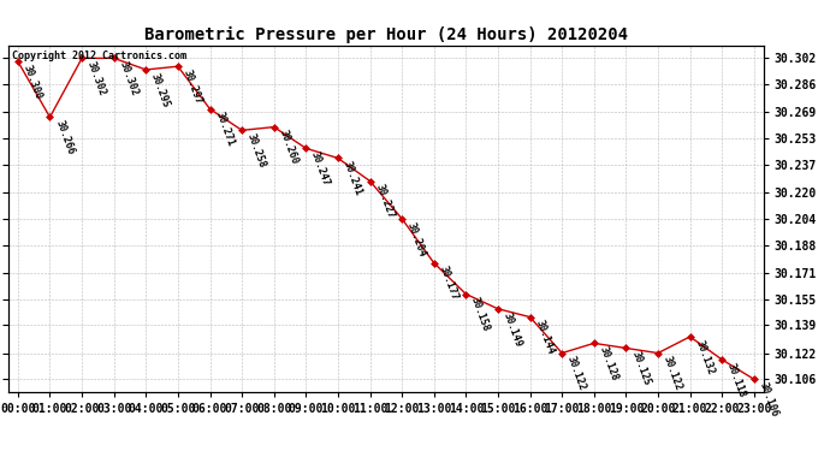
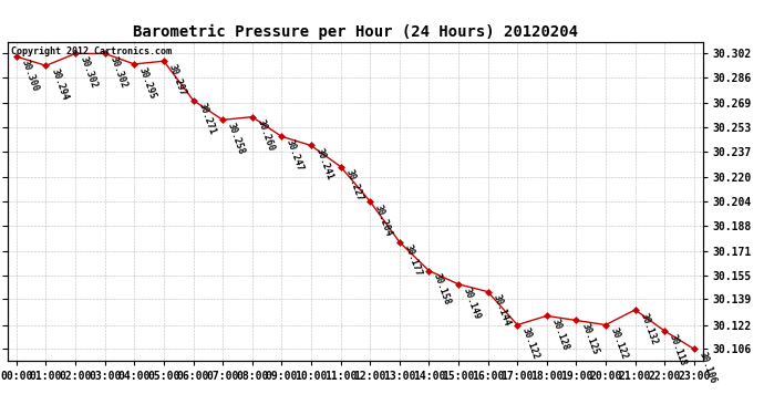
01:00: 30.266 -> 30.294
